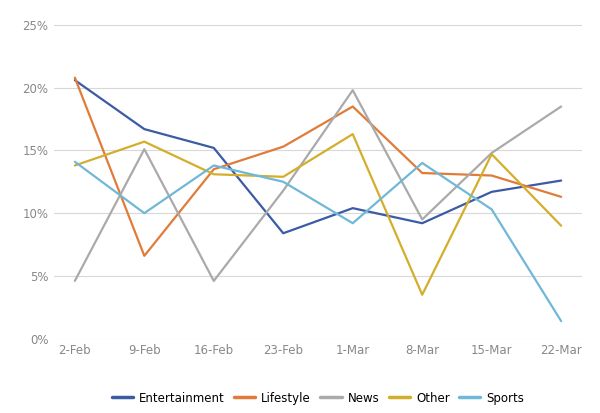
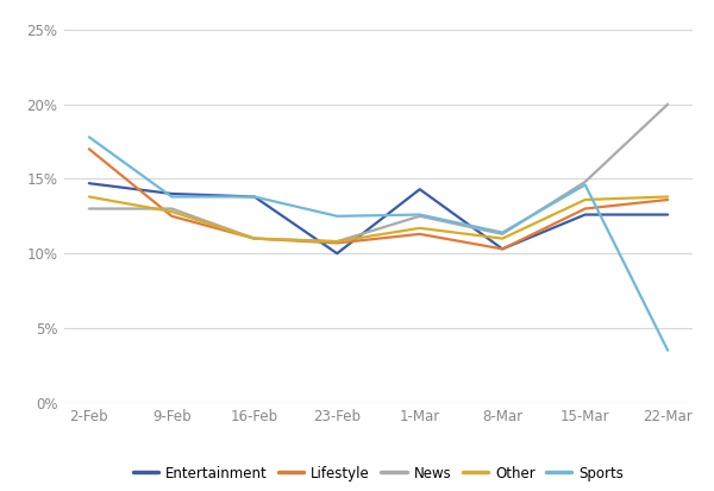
Entertainment/2-Feb: 20.6% -> 14.7%
Lifestyle/2-Feb: 20.8% -> 17.0%
News/2-Feb: 4.6% -> 13.0%
Sports/2-Feb: 14.1% -> 17.8%
Entertainment/9-Feb: 16.7% -> 14.0%
Lifestyle/9-Feb: 6.6% -> 12.5%
News/9-Feb: 15.1% -> 13.0%
Other/9-Feb: 15.7% -> 12.8%
Sports/9-Feb: 10.0% -> 13.8%
Entertainment/16-Feb: 15.2% -> 13.8%
Lifestyle/16-Feb: 13.5% -> 11.0%
News/16-Feb: 4.6% -> 11.0%
Other/16-Feb: 13.1% -> 11.0%
Entertainment/23-Feb: 8.4% -> 10.0%
Lifestyle/23-Feb: 15.3% -> 10.7%
News/23-Feb: 11.8% -> 10.8%
Other/23-Feb: 12.9% -> 10.8%
Entertainment/1-Mar: 10.4% -> 14.3%
Lifestyle/1-Mar: 18.5% -> 11.3%
News/1-Mar: 19.8% -> 12.5%
Other/1-Mar: 16.3% -> 11.7%
Sports/1-Mar: 9.2% -> 12.6%
Entertainment/8-Mar: 9.2% -> 10.3%
Lifestyle/8-Mar: 13.2% -> 10.3%
News/8-Mar: 9.5% -> 11.3%
Other/8-Mar: 3.5% -> 11.0%
Sports/8-Mar: 14.0% -> 11.4%
Entertainment/15-Mar: 11.7% -> 12.6%
Other/15-Mar: 14.7% -> 13.6%
Sports/15-Mar: 10.3% -> 14.6%
Lifestyle/22-Mar: 11.3% -> 13.6%
News/22-Mar: 18.5% -> 20.0%
Other/22-Mar: 9.0% -> 13.8%
Sports/22-Mar: 1.4% -> 3.5%
